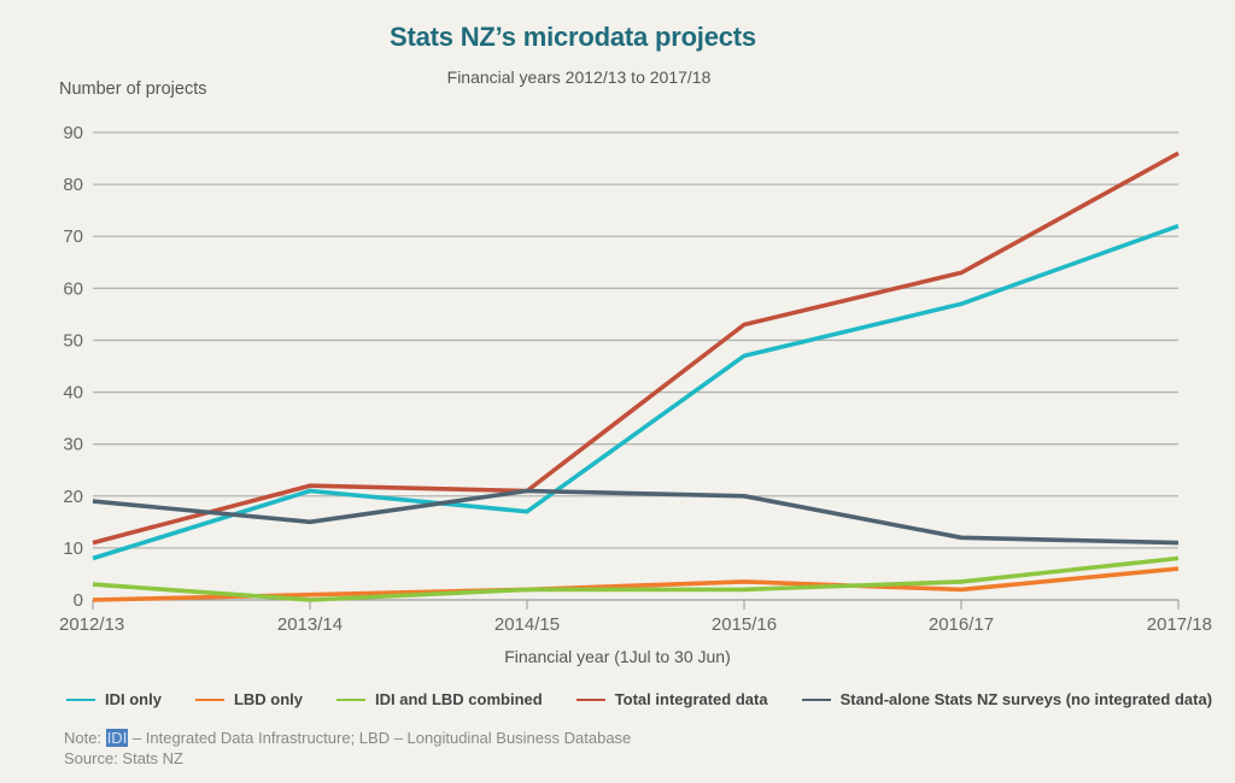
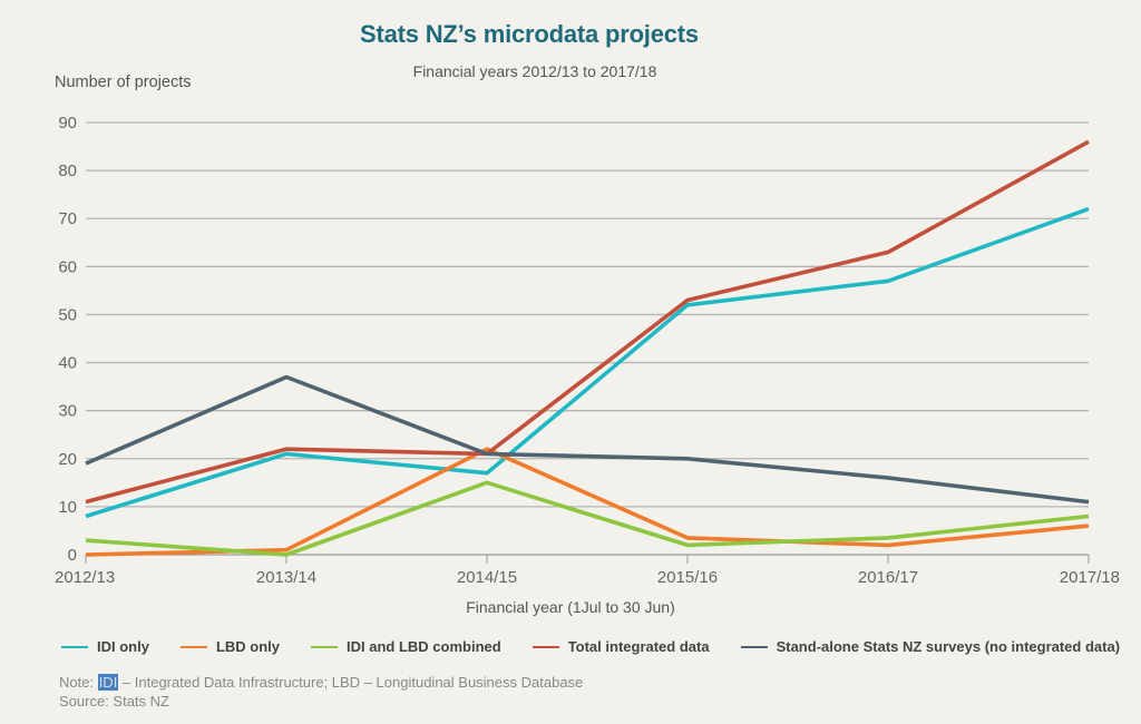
Stand-alone Stats NZ surveys (no integrated data)/2013/14: 15 -> 37
LBD only/2014/15: 2 -> 22
IDI and LBD combined/2014/15: 2 -> 15
IDI only/2015/16: 47 -> 52
Stand-alone Stats NZ surveys (no integrated data)/2016/17: 12 -> 16
